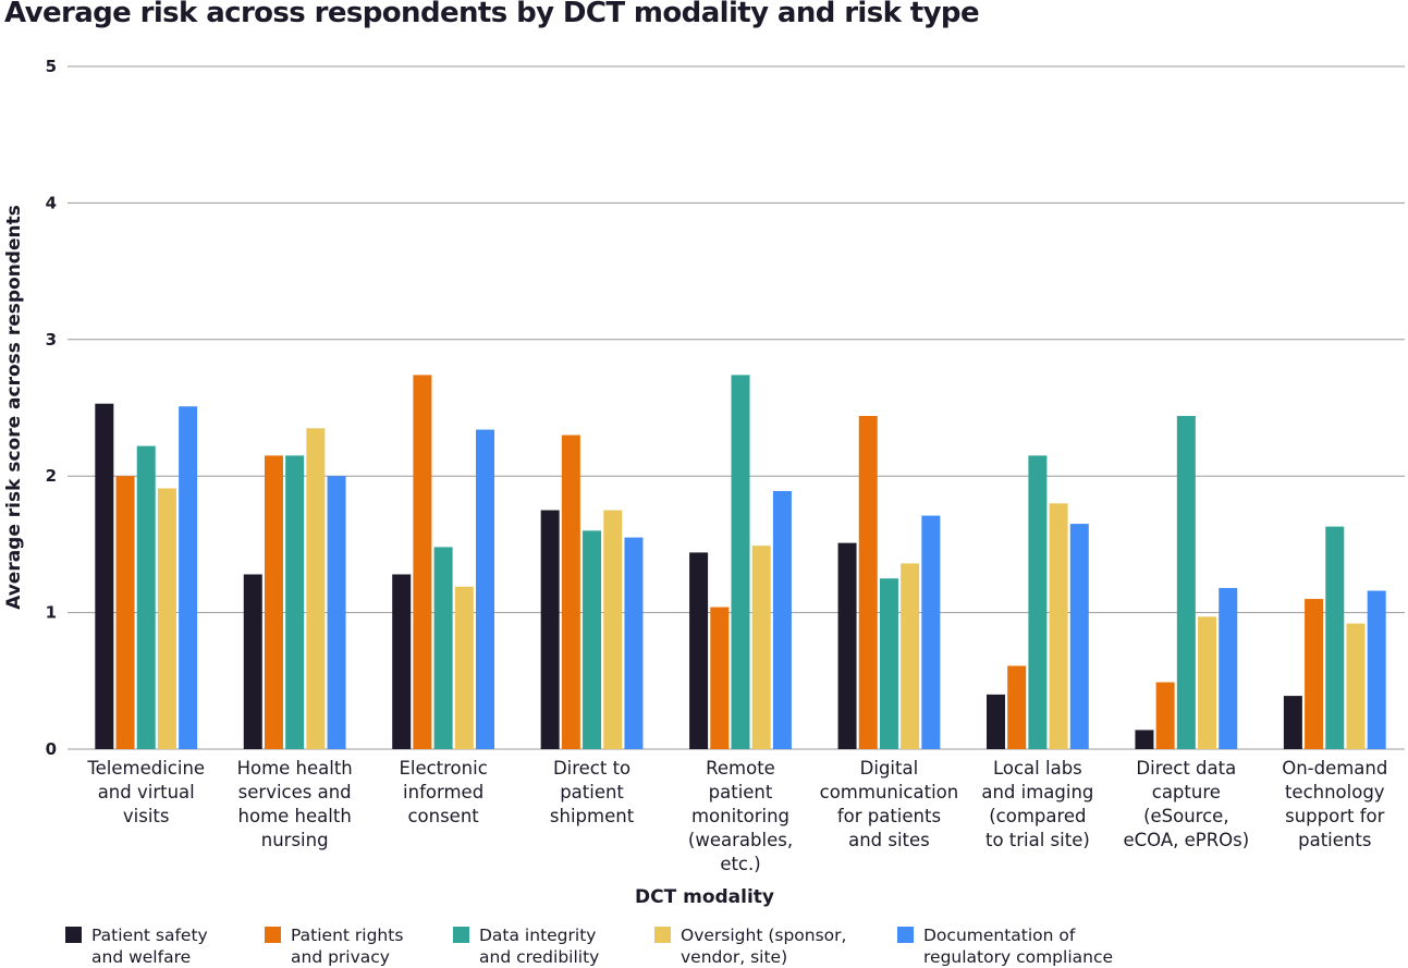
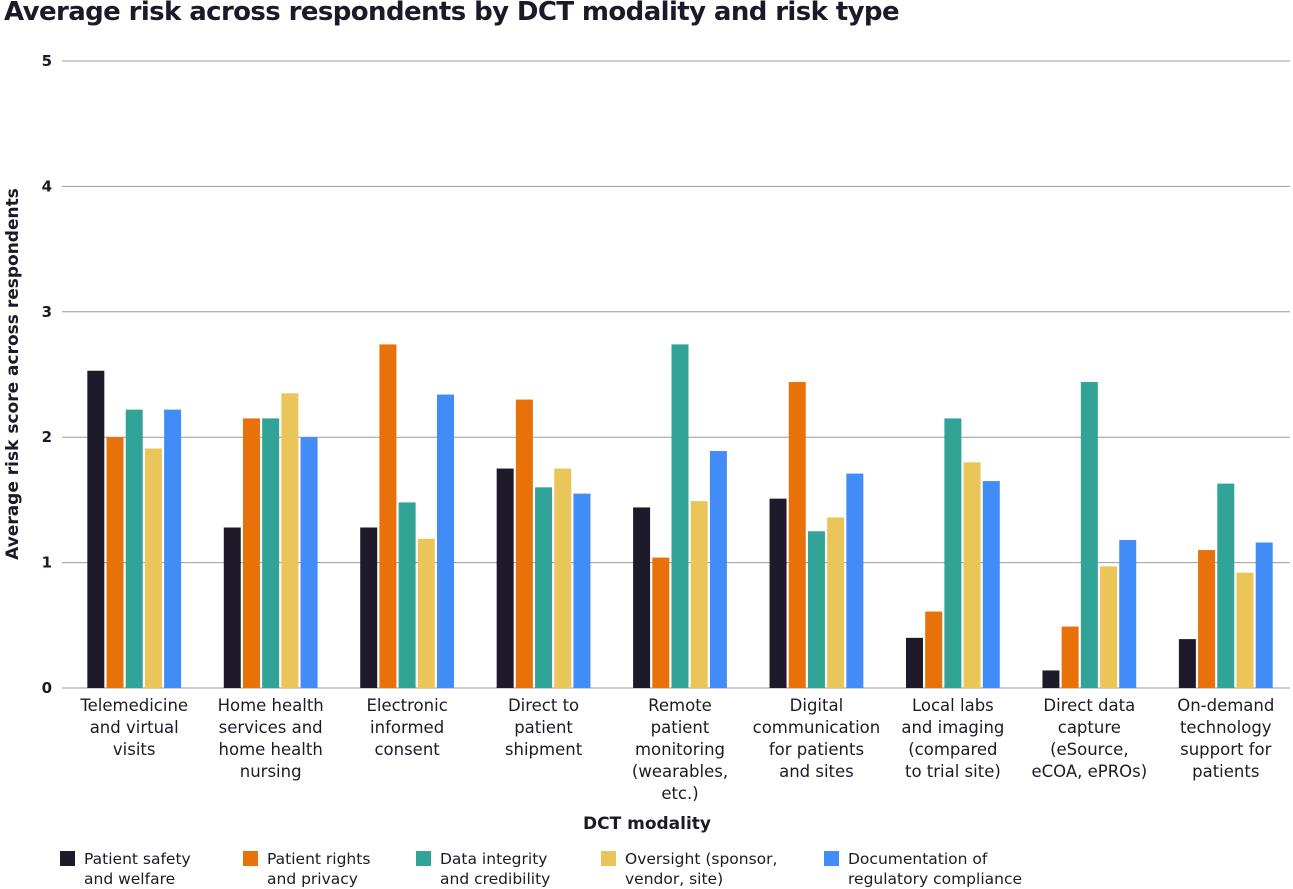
Documentation of regulatory compliance/Telemedicine and virtual visits: 2.51 -> 2.22
